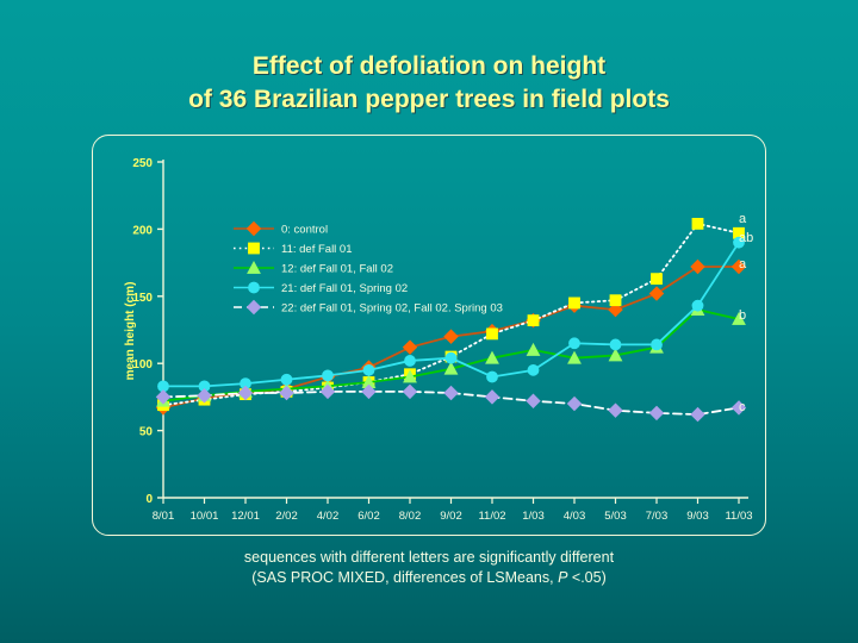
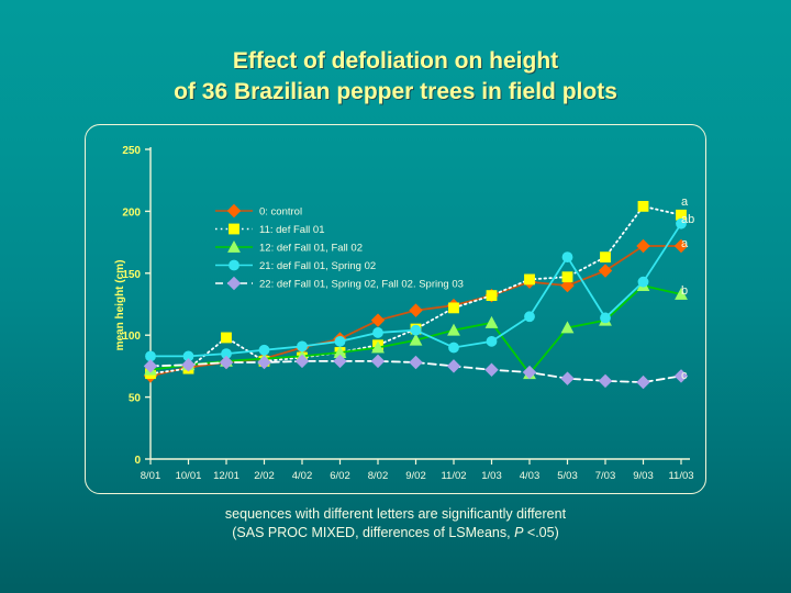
11: def Fall 01/12/01: 77 -> 98
12: def Fall 01, Fall 02/4/03: 104 -> 69
21: def Fall 01, Spring 02/5/03: 114 -> 163
